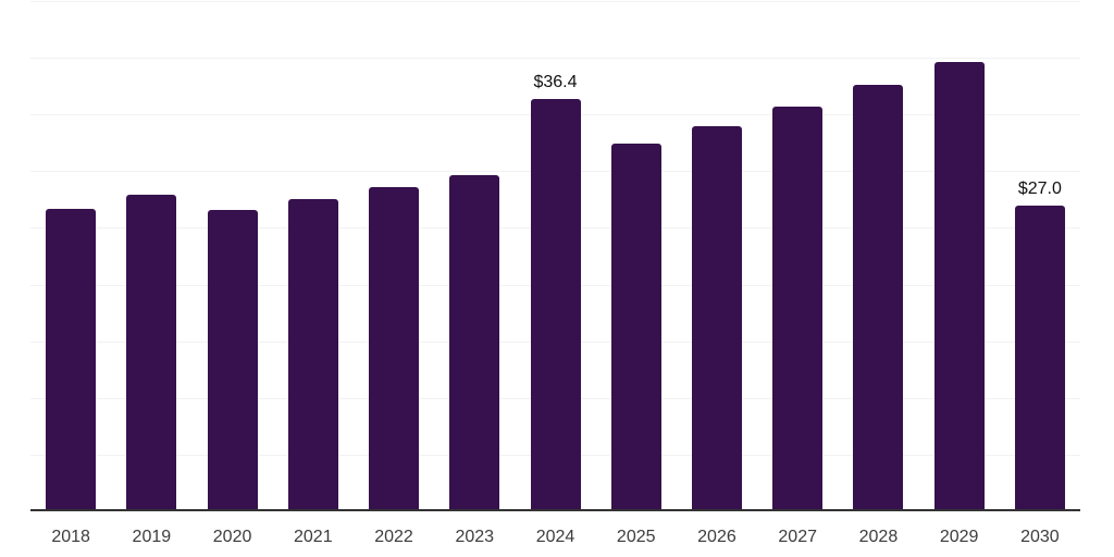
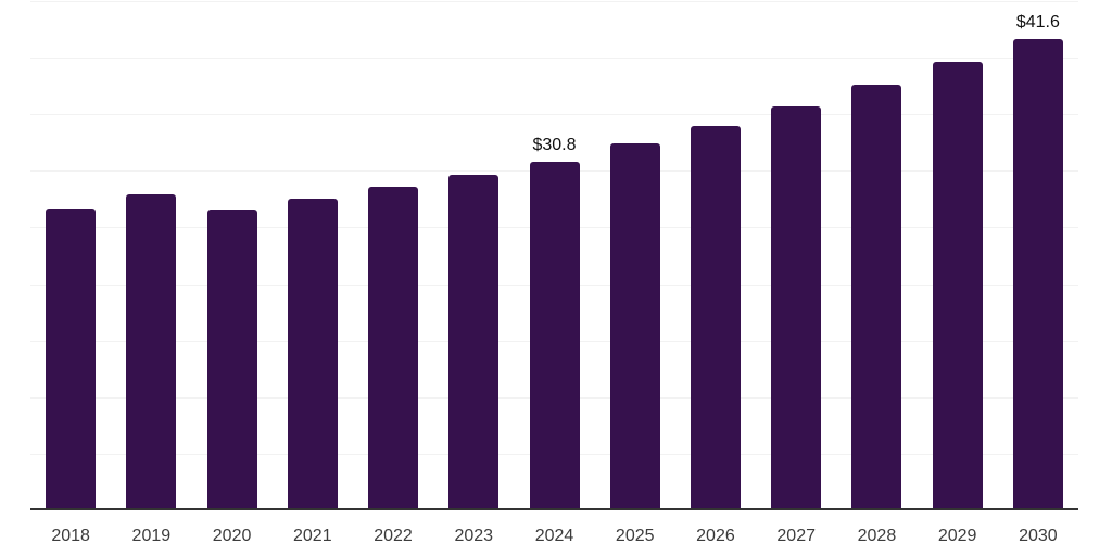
2024: $36.4 -> $30.8
2030: $27.0 -> $41.6
